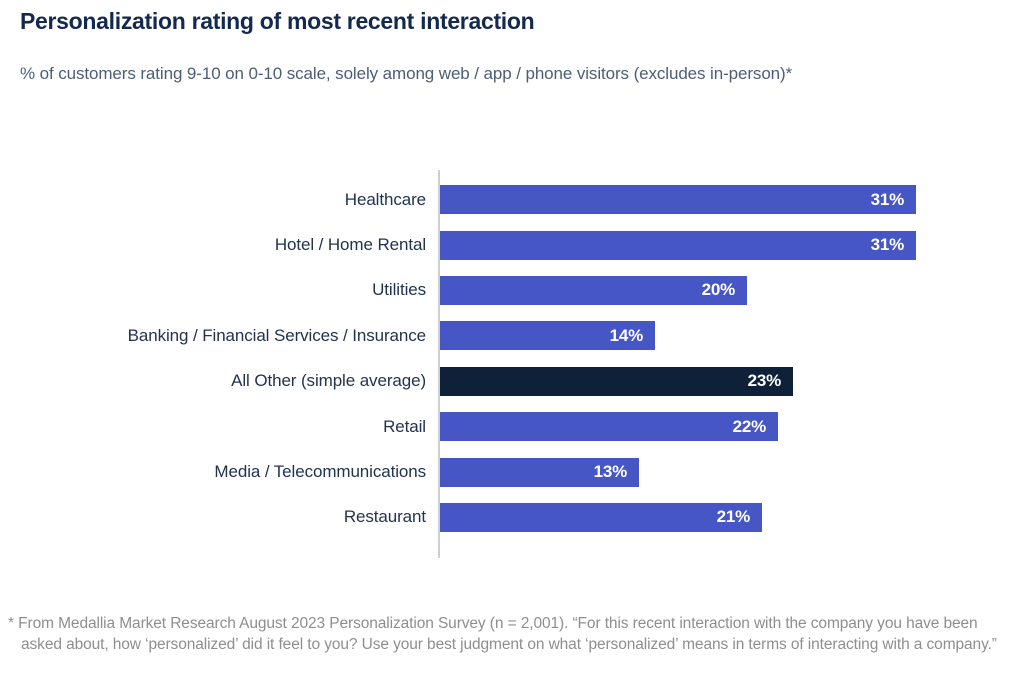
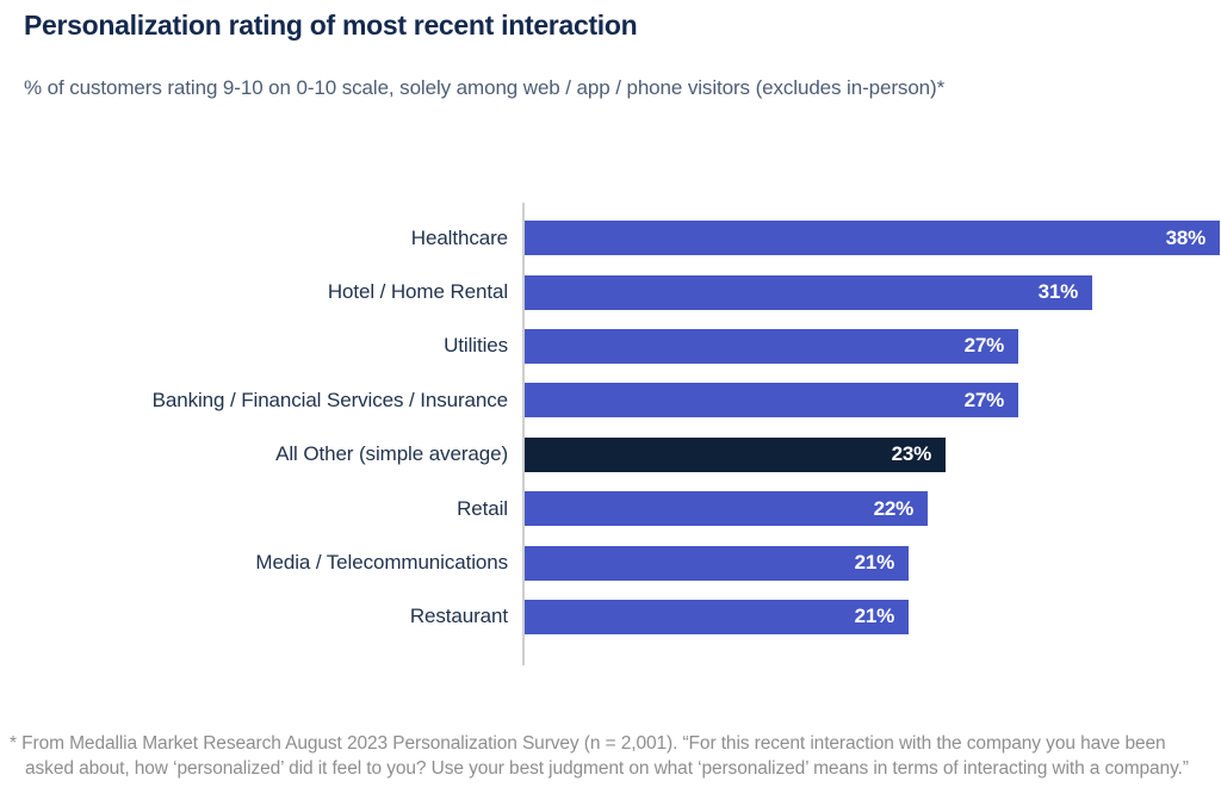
Healthcare: 31% -> 38%
Utilities: 20% -> 27%
Banking / Financial Services / Insurance: 14% -> 27%
Media / Telecommunications: 13% -> 21%
